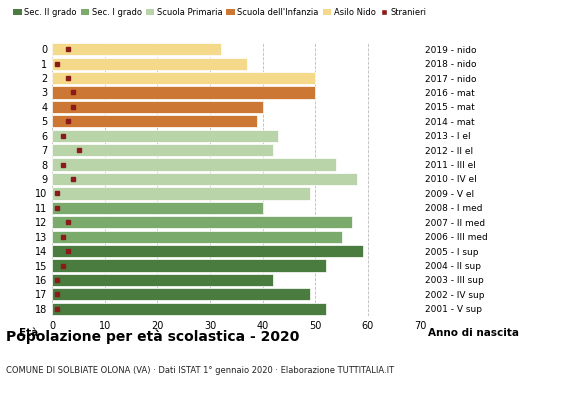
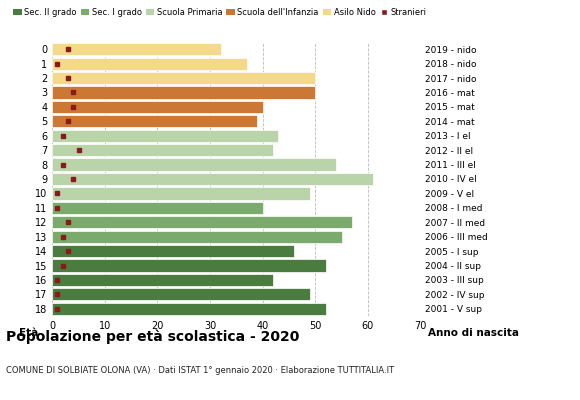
9: 58 -> 61
14: 59 -> 46
